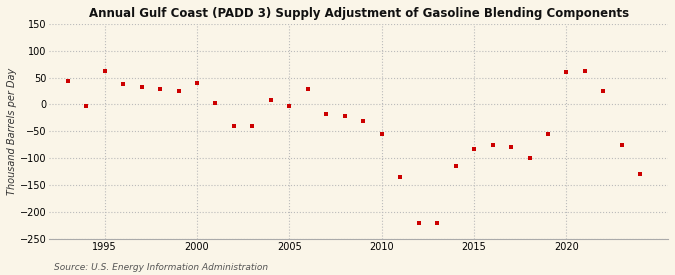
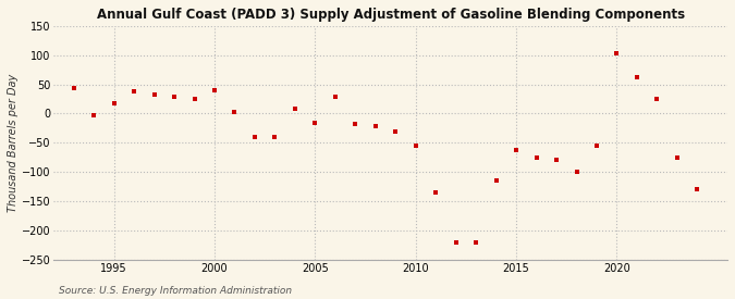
1995: 62 -> 18
2005: -2 -> -15
2015: -82 -> -62
2020: 60 -> 104
